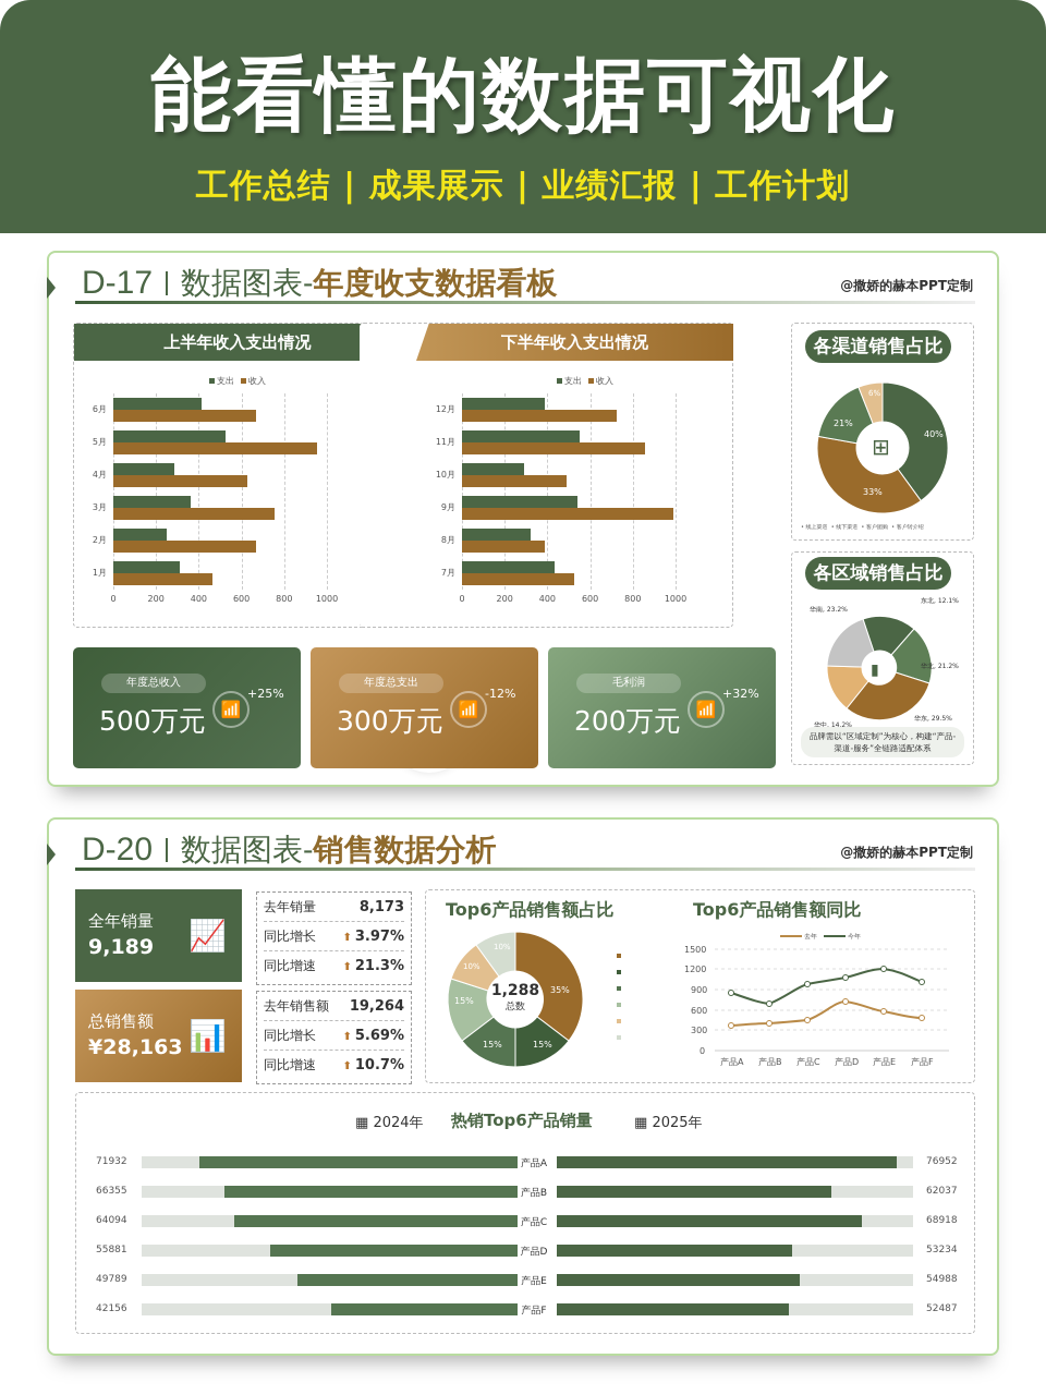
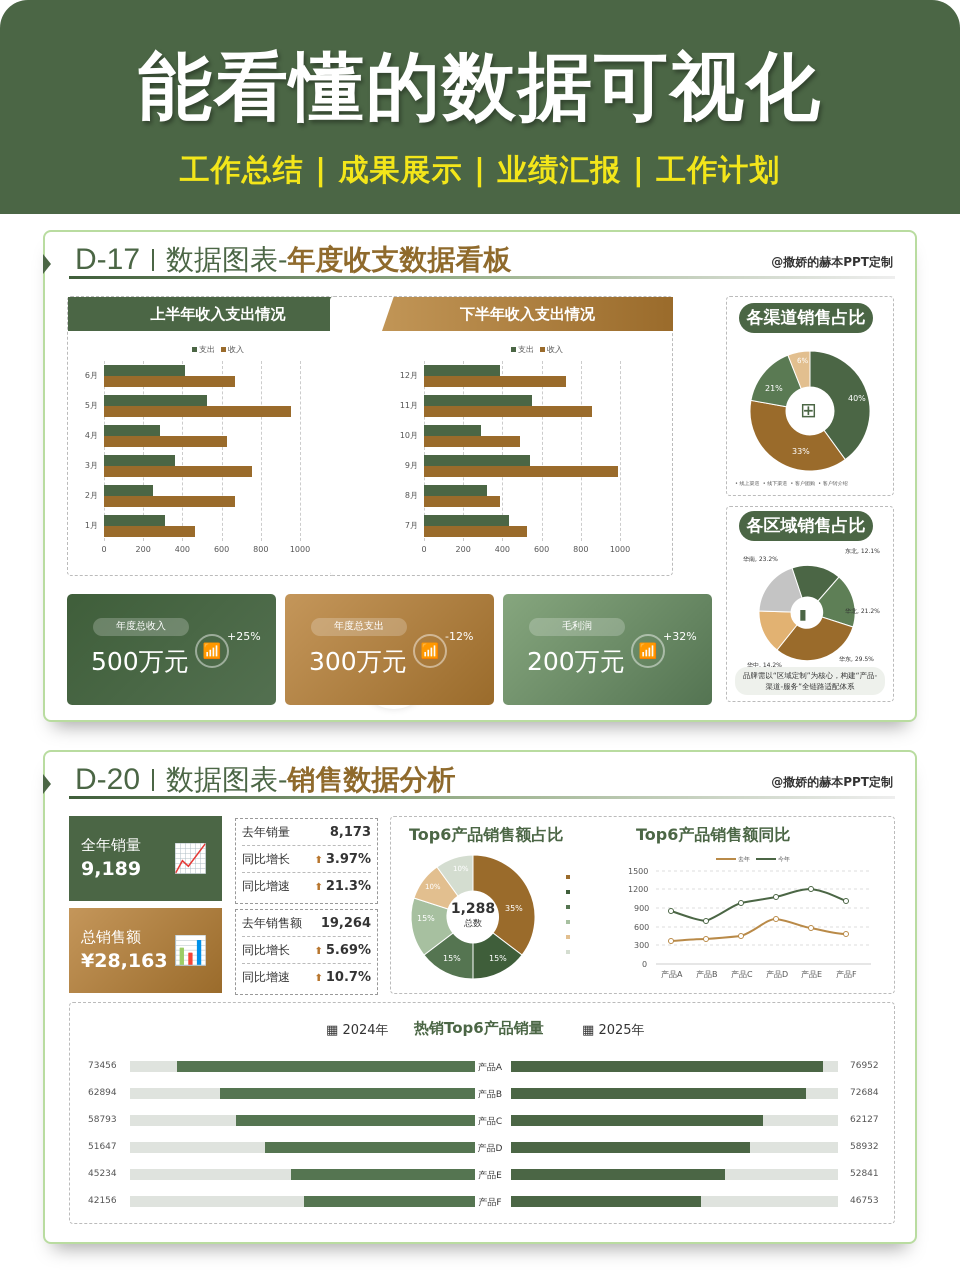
热销Top6产品销量/2024年/产品A: 71932 -> 73456
热销Top6产品销量/2024年/产品B: 66355 -> 62894
热销Top6产品销量/2025年/产品B: 62037 -> 72684
热销Top6产品销量/2024年/产品C: 64094 -> 58793
热销Top6产品销量/2025年/产品C: 68918 -> 62127
热销Top6产品销量/2024年/产品D: 55881 -> 51647
热销Top6产品销量/2025年/产品D: 53234 -> 58932
热销Top6产品销量/2024年/产品E: 49789 -> 45234
热销Top6产品销量/2025年/产品E: 54988 -> 52841
热销Top6产品销量/2025年/产品F: 52487 -> 46753
